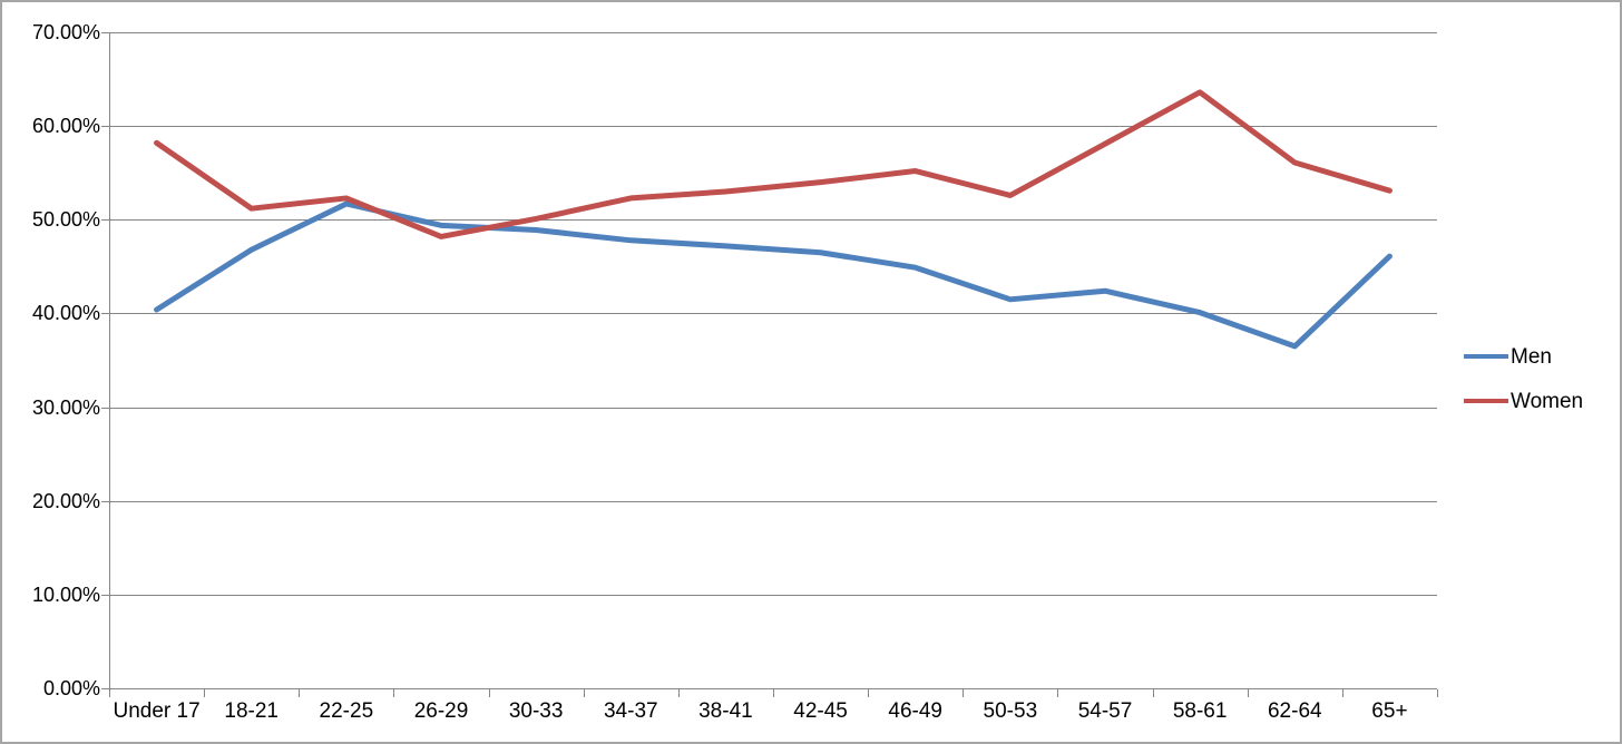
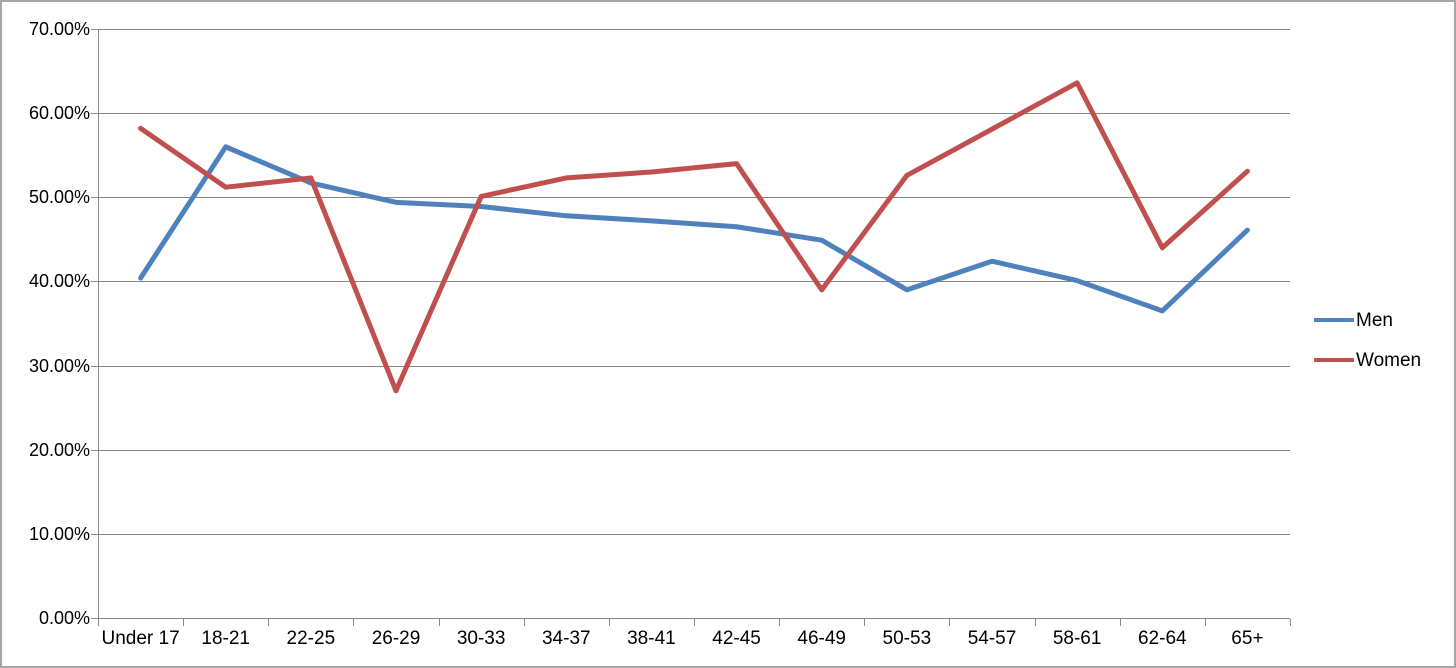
Men/18-21: 47% -> 56%
Women/26-29: 48% -> 27%
Women/46-49: 55% -> 39%
Men/50-53: 41% -> 39%
Women/62-64: 56% -> 44%
